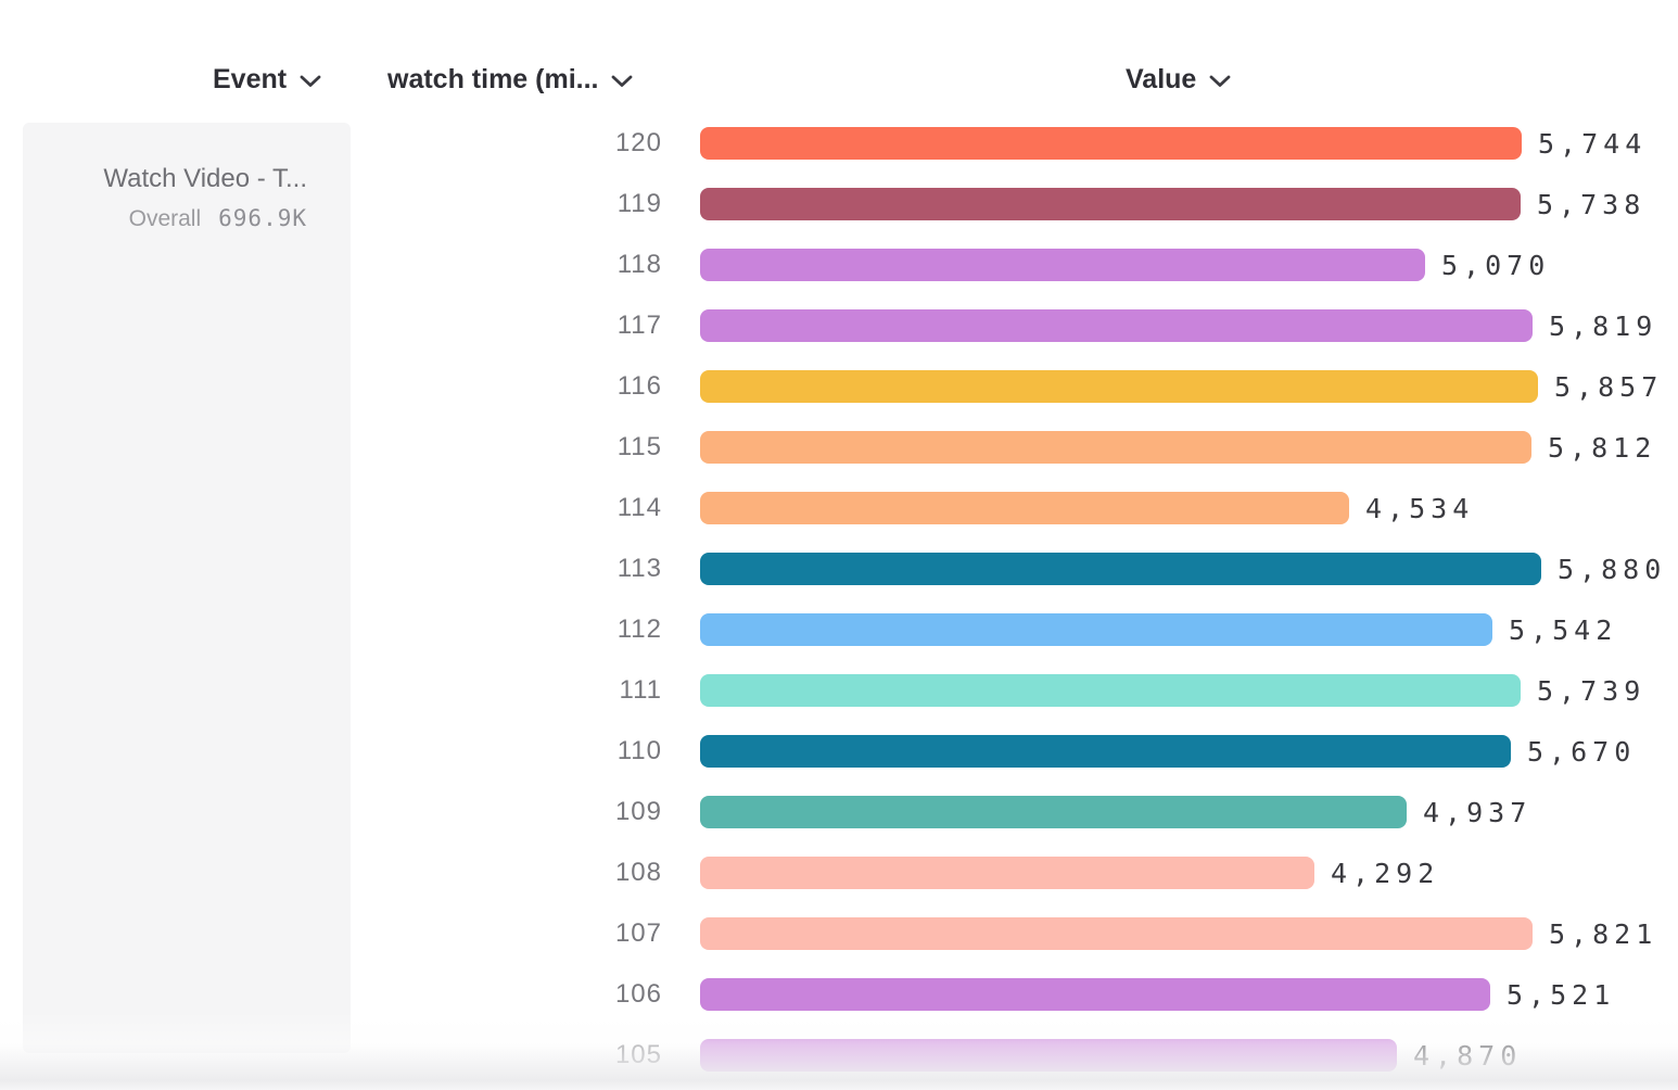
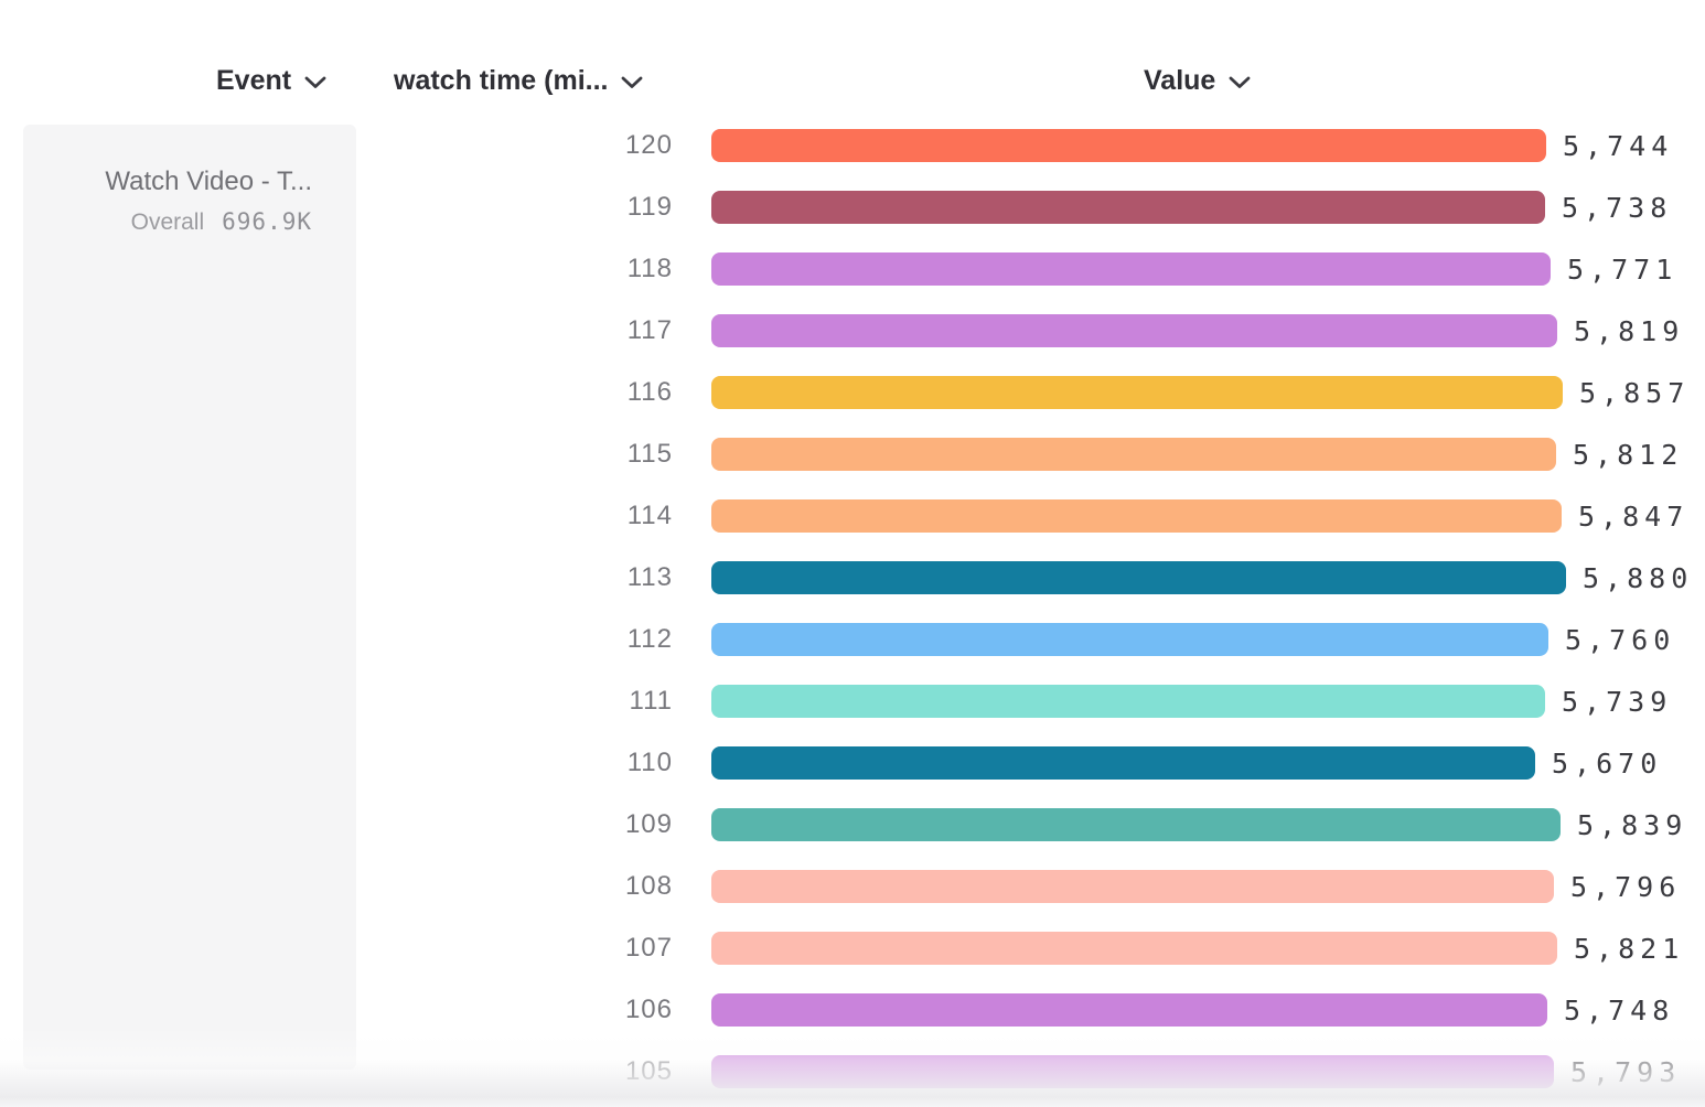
118: 5,070 -> 5,771
114: 4,534 -> 5,847
112: 5,542 -> 5,760
109: 4,937 -> 5,839
108: 4,292 -> 5,796
106: 5,521 -> 5,748
105: 4,870 -> 5,793
